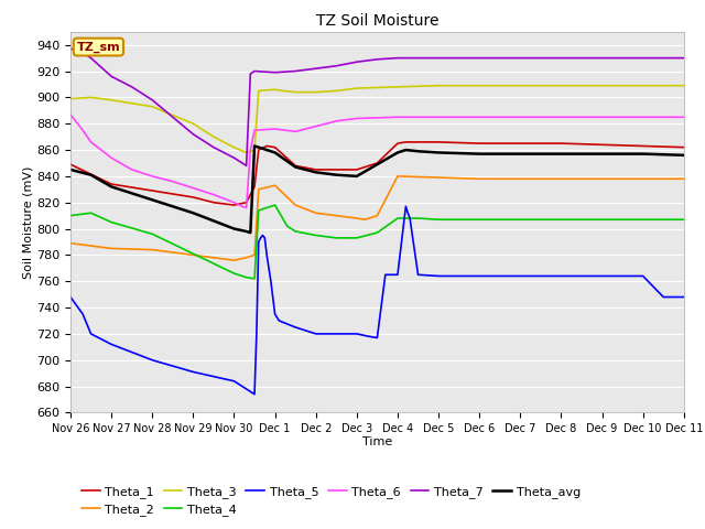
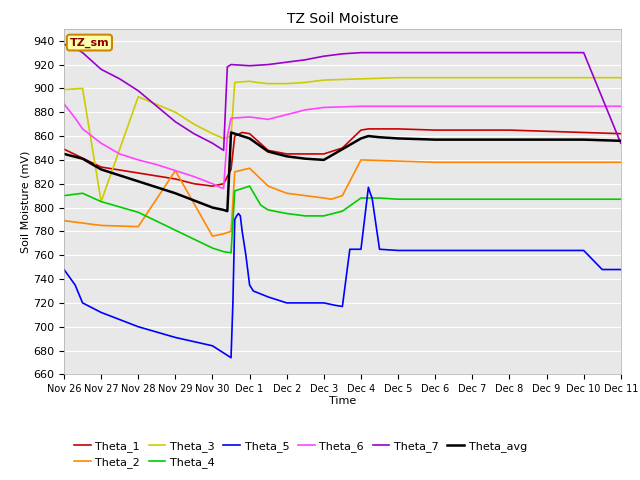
Theta_3/Nov 27: 898 -> 805
Theta_2/Nov 29: 780 -> 831
Theta_7/Dec 11: 930 -> 854
